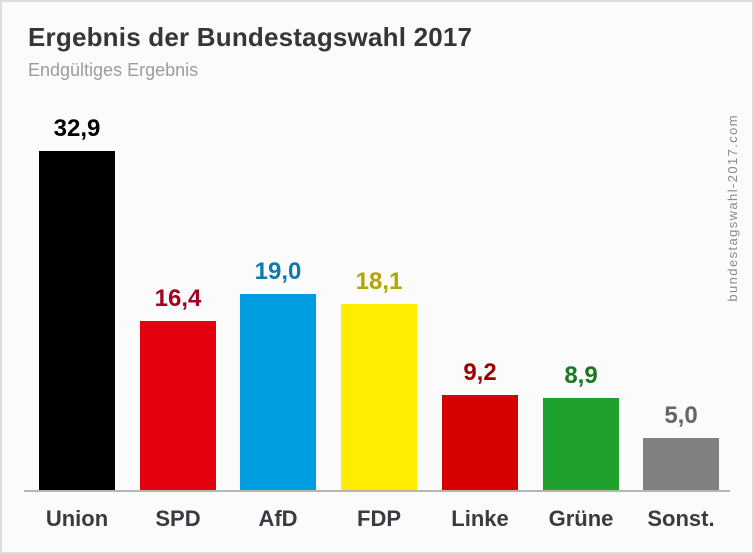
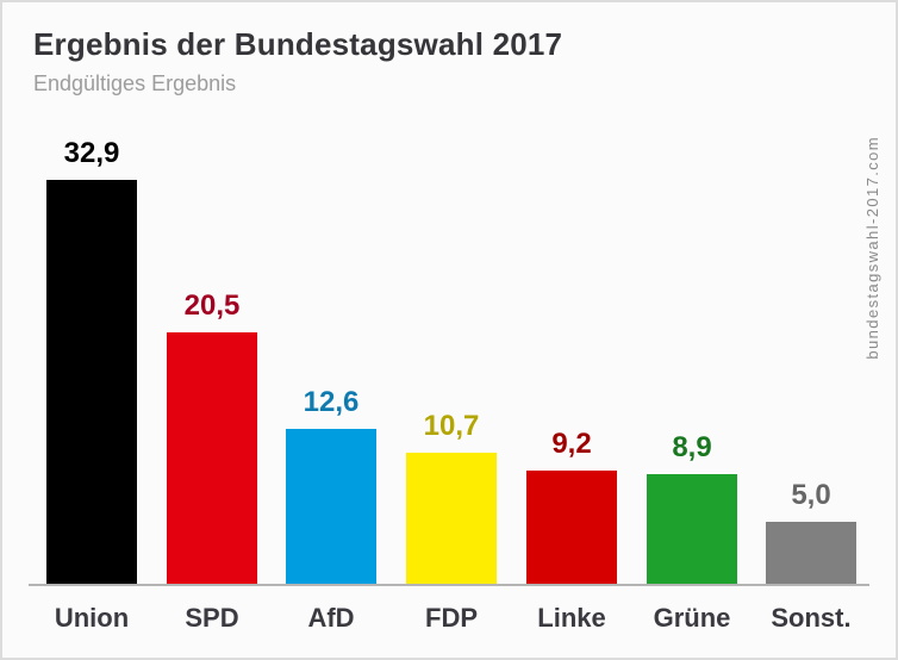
SPD: 16,4 -> 20,5
AfD: 19,0 -> 12,6
FDP: 18,1 -> 10,7
